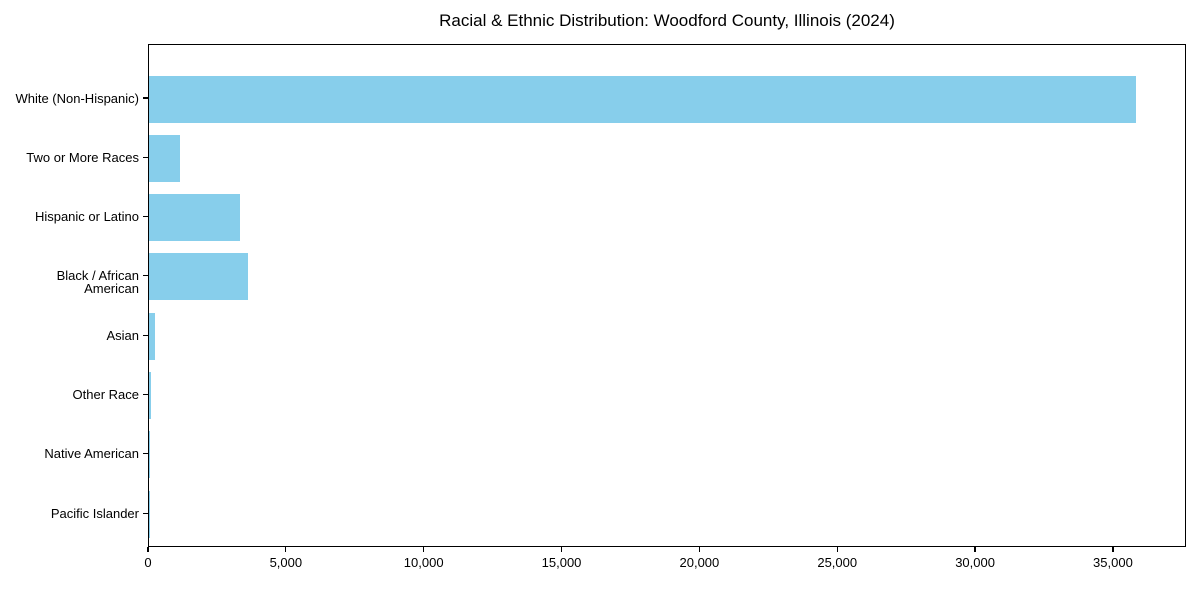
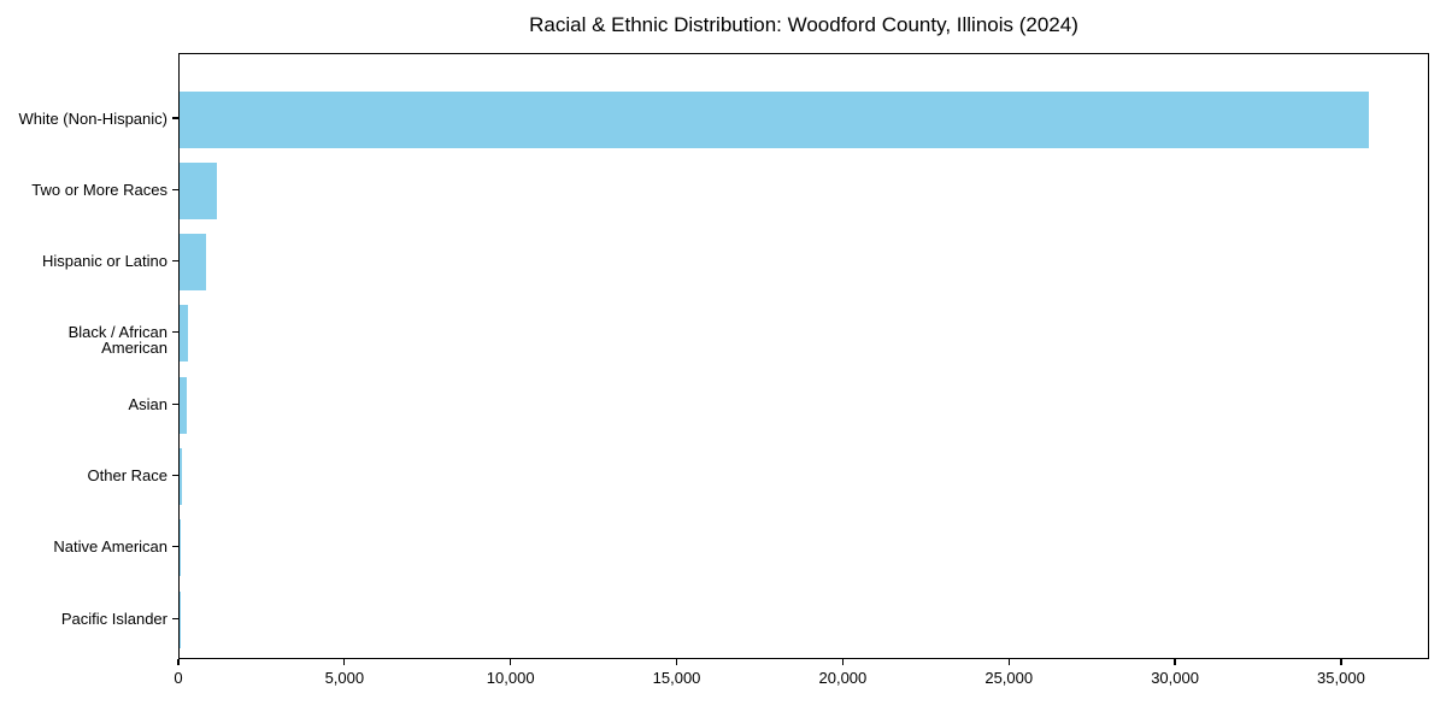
Hispanic or Latino: 3300 -> 800
Black / African American: 3600 -> 200
